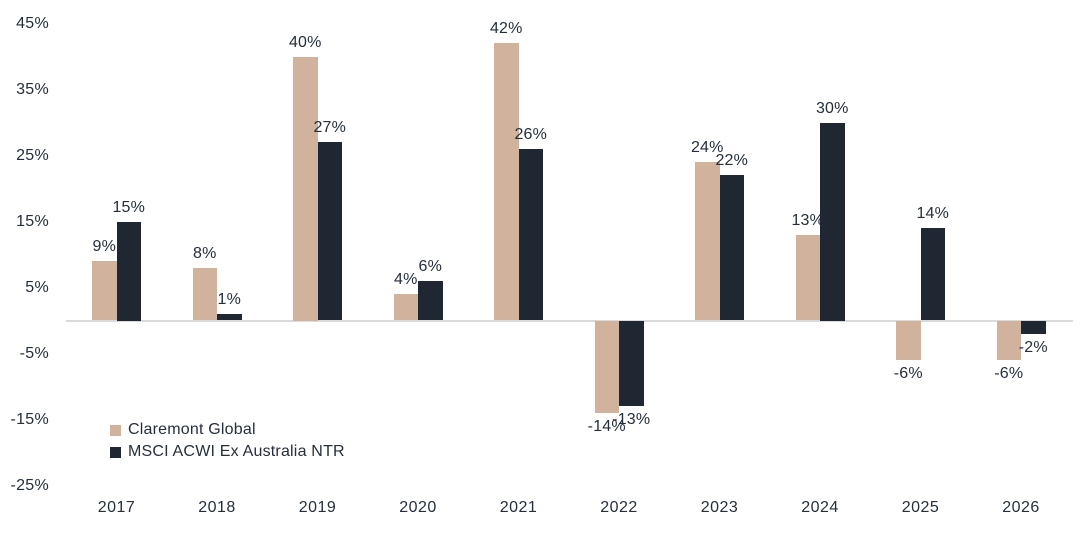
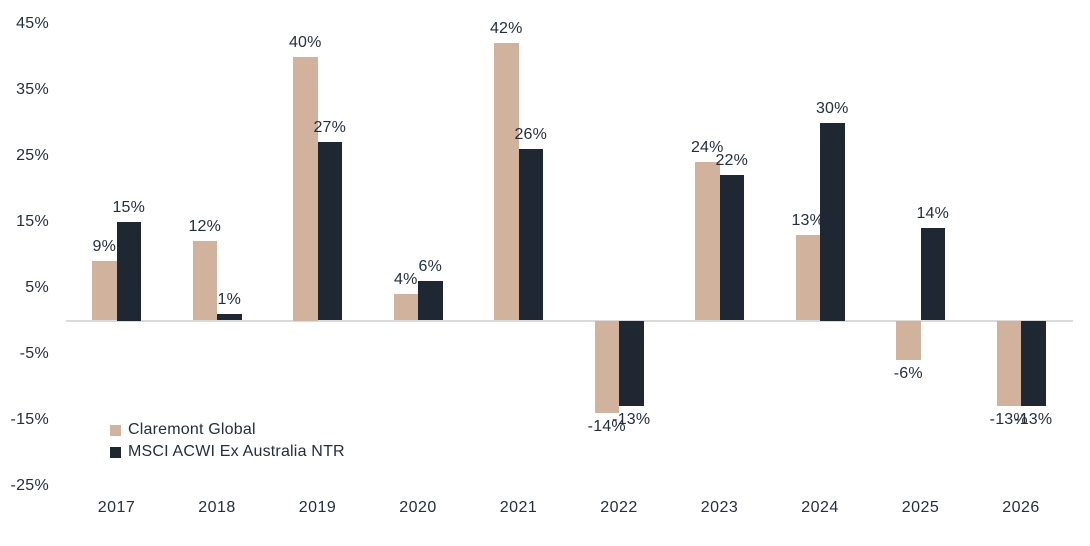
Claremont Global/2018: 8% -> 12%
Claremont Global/2026: -6% -> -13%
MSCI ACWI Ex Australia NTR/2026: -2% -> -13%
